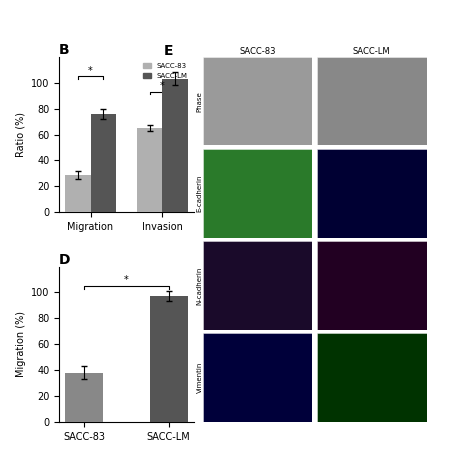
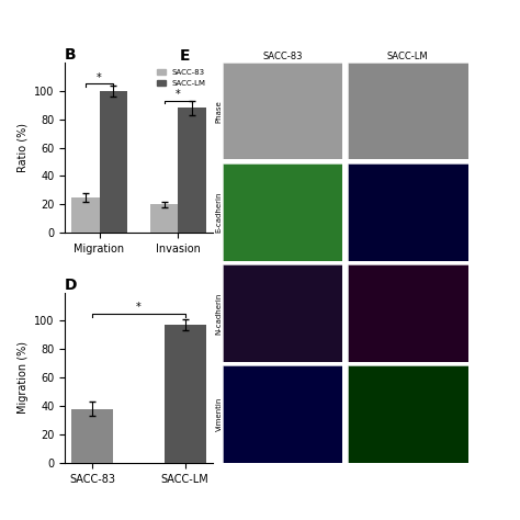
B/SACC-83/Migration: 29 -> 25
B/SACC-LM/Migration: 76 -> 100
B/SACC-83/Invasion: 65 -> 20
B/SACC-LM/Invasion: 103 -> 88
